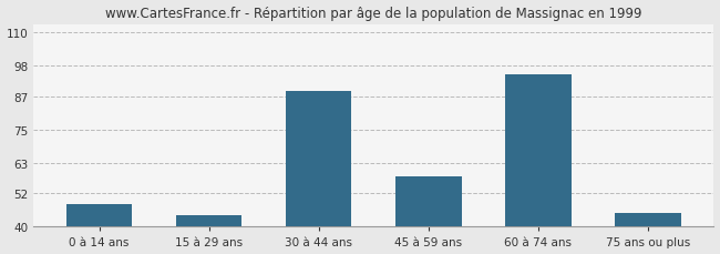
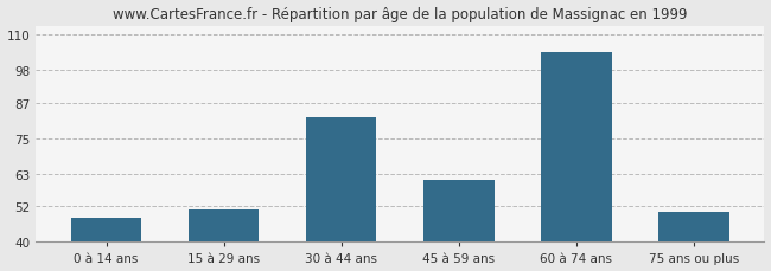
15 à 29 ans: 44 -> 51
30 à 44 ans: 89 -> 82
45 à 59 ans: 58 -> 61
60 à 74 ans: 95 -> 104
75 ans ou plus: 45 -> 50
